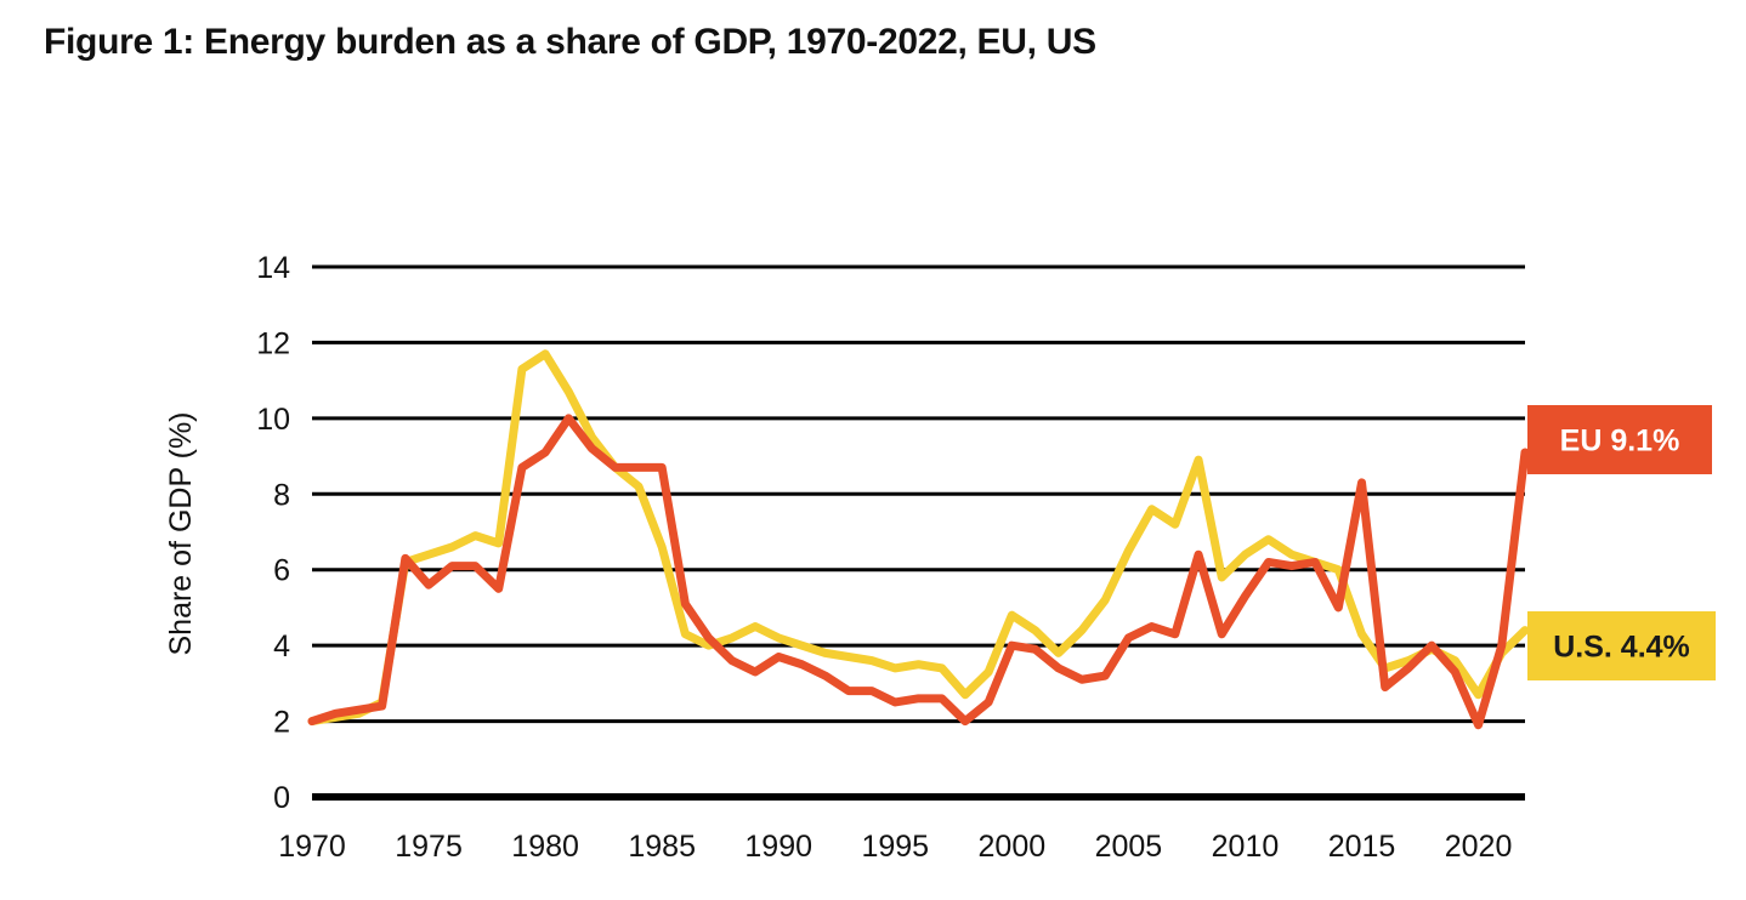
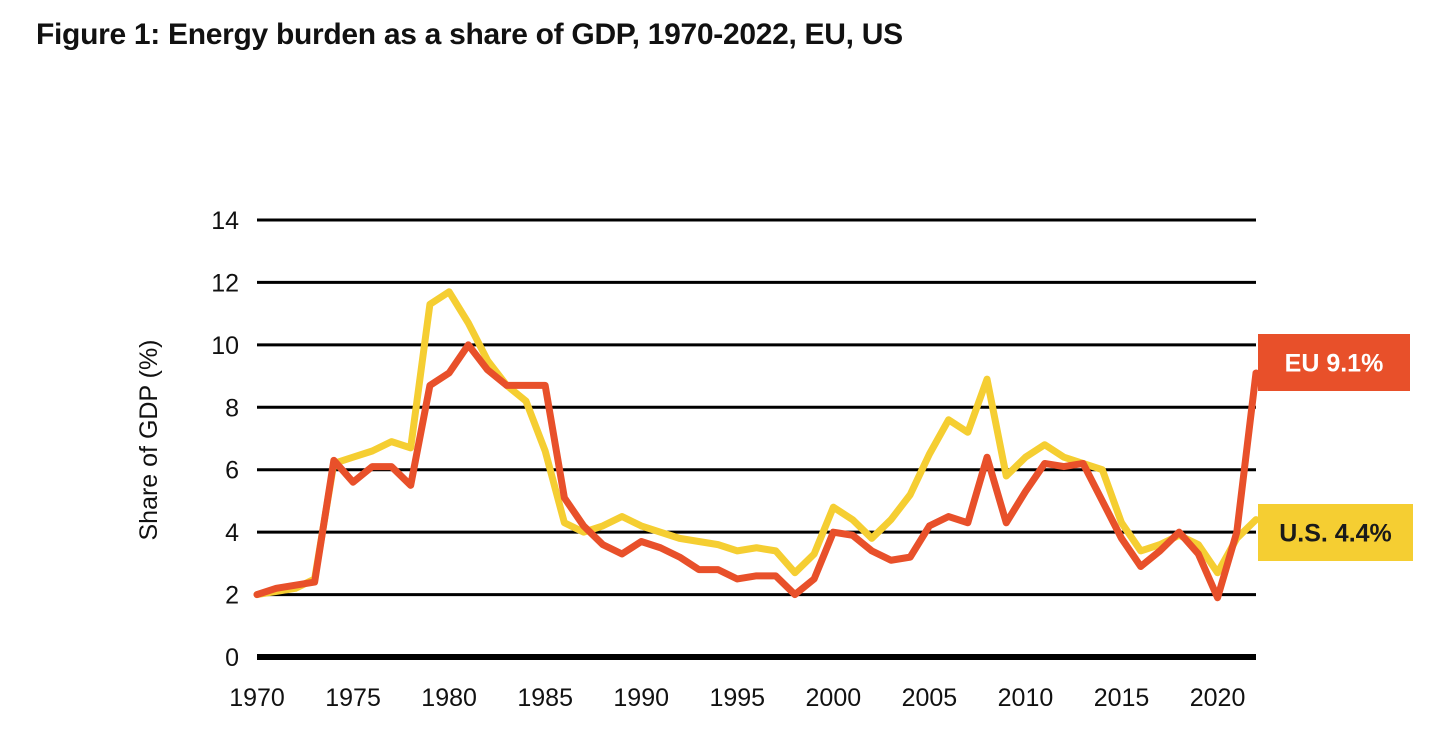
EU 9.1%/2015: 8.3 -> 3.8
